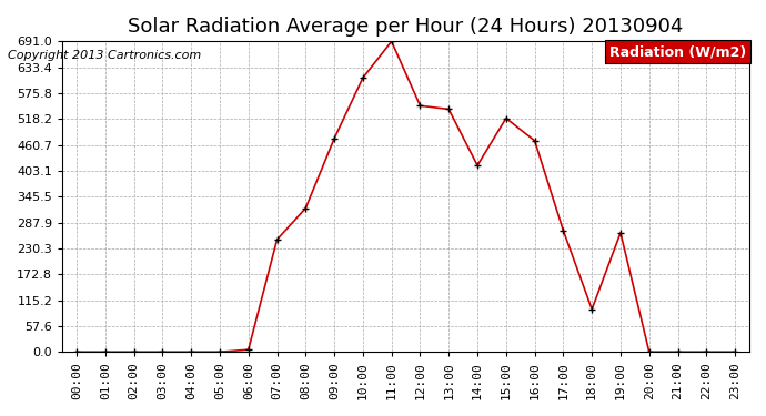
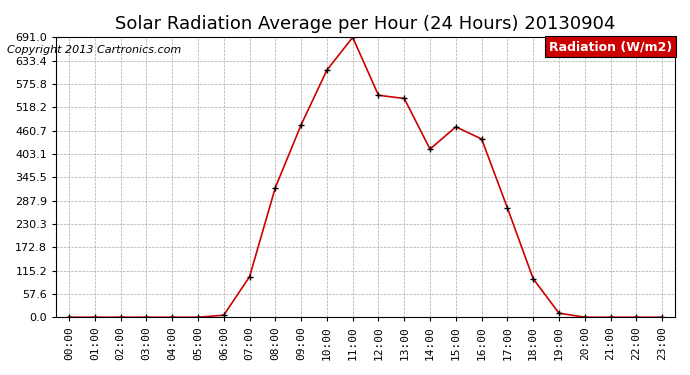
07:00: 250 -> 100
15:00: 520 -> 470
16:00: 470 -> 440
19:00: 265 -> 10
